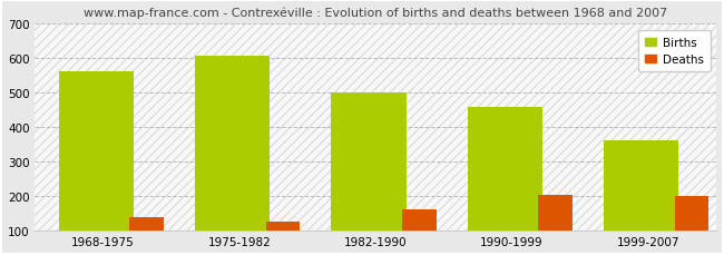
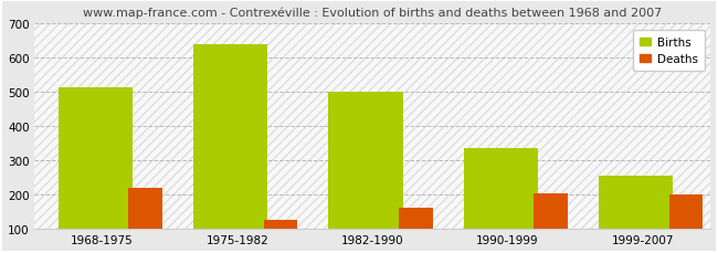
Births/1968-1975: 563 -> 515
Deaths/1968-1975: 140 -> 220
Births/1975-1982: 606 -> 640
Births/1990-1999: 460 -> 335
Births/1999-2007: 362 -> 255
